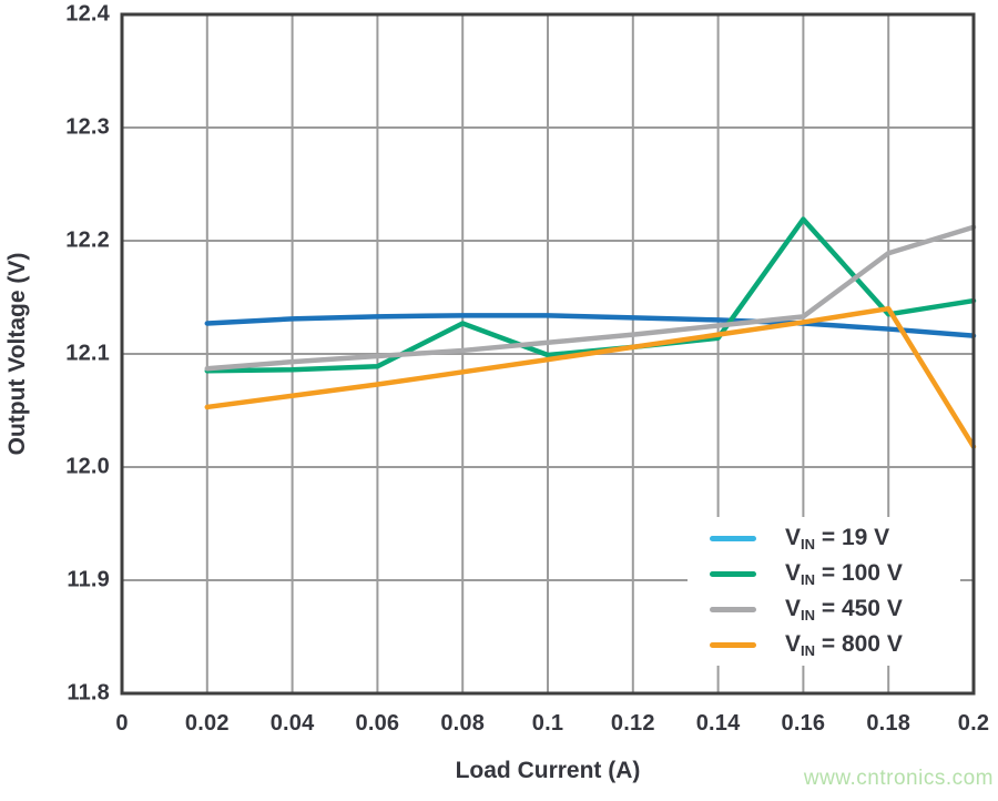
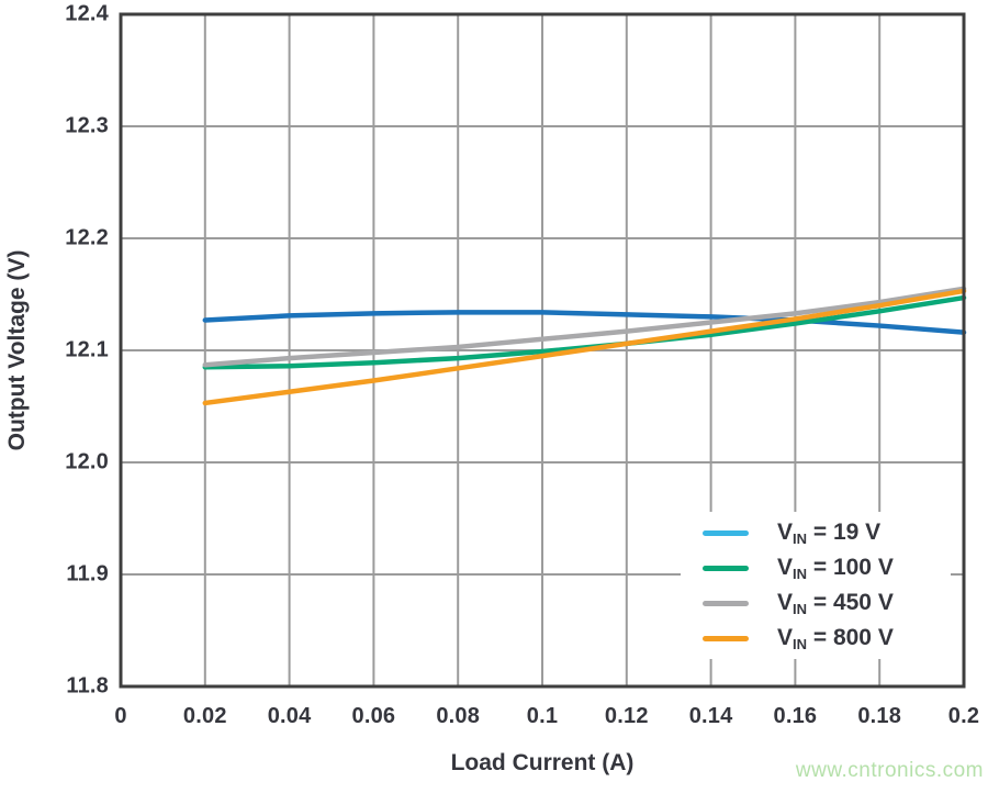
VIN = 100 V/0.08: 12.127 -> 12.093
VIN = 100 V/0.16: 12.219 -> 12.124
VIN = 450 V/0.18: 12.189 -> 12.143
VIN = 450 V/0.2: 12.212 -> 12.155
VIN = 800 V/0.2: 12.018 -> 12.153
